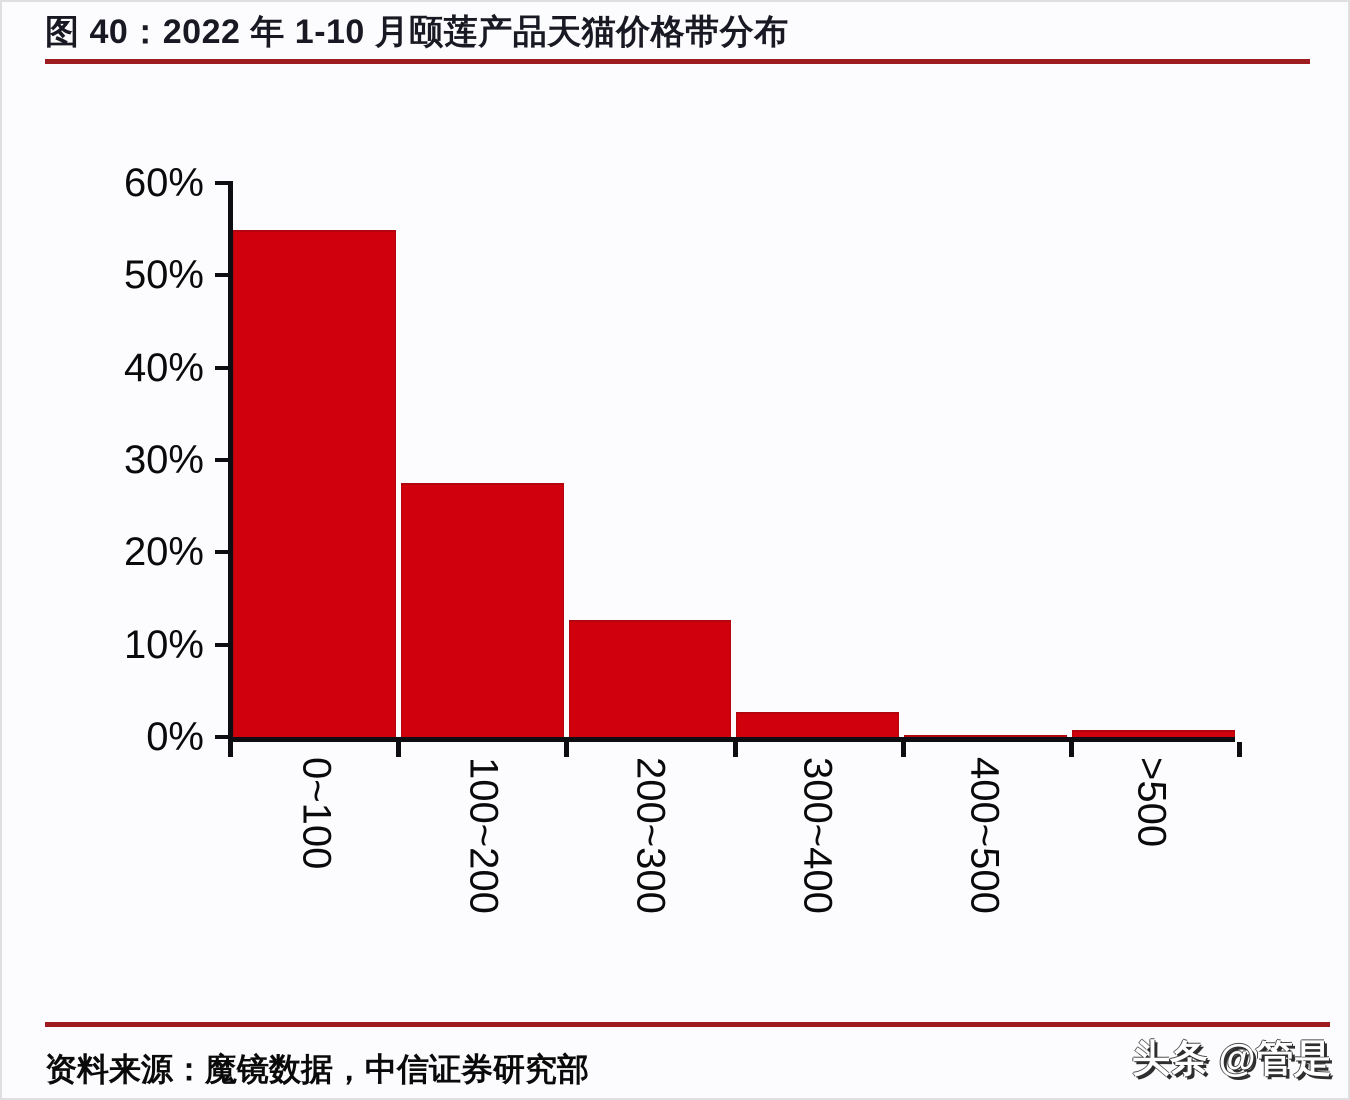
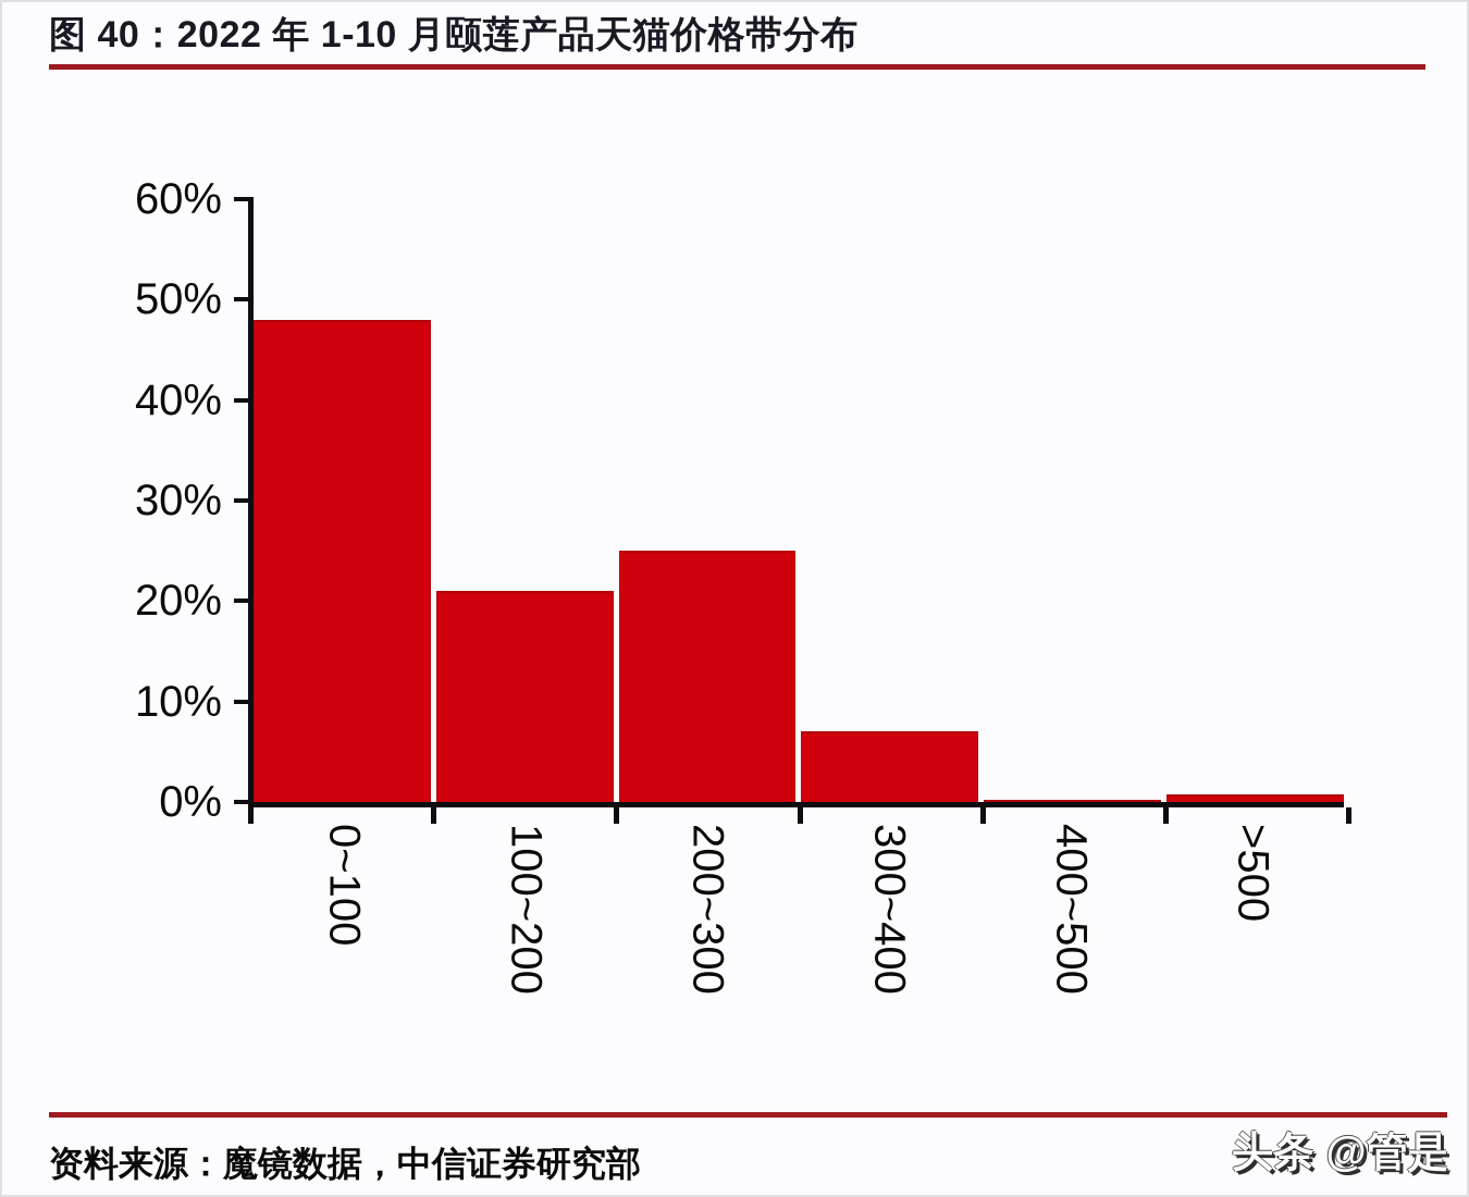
0~100: 55% -> 48%
100~200: 28% -> 21%
200~300: 13% -> 25%
300~400: 3% -> 7%
